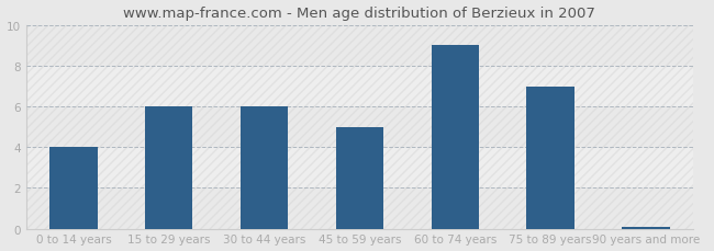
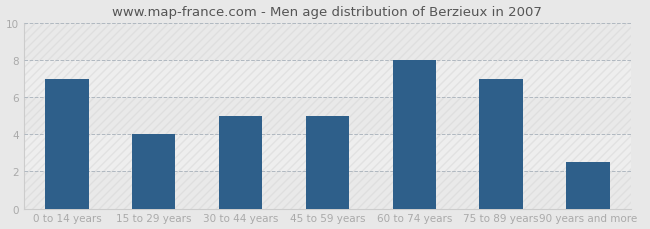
0 to 14 years: 4.0 -> 7.0
15 to 29 years: 6.0 -> 4.0
30 to 44 years: 6.0 -> 5.0
60 to 74 years: 9.0 -> 8.0
90 years and more: 0.1 -> 2.5
